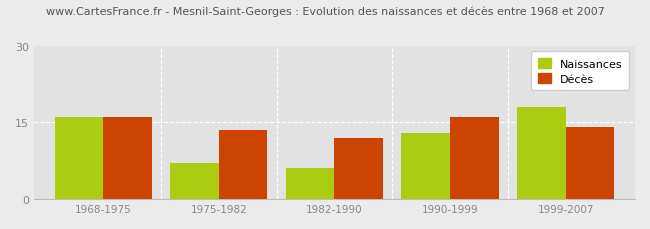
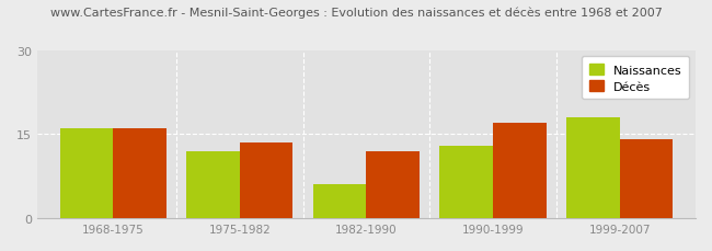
Naissances/1975-1982: 7 -> 12
Décès/1990-1999: 16.0 -> 17.0
